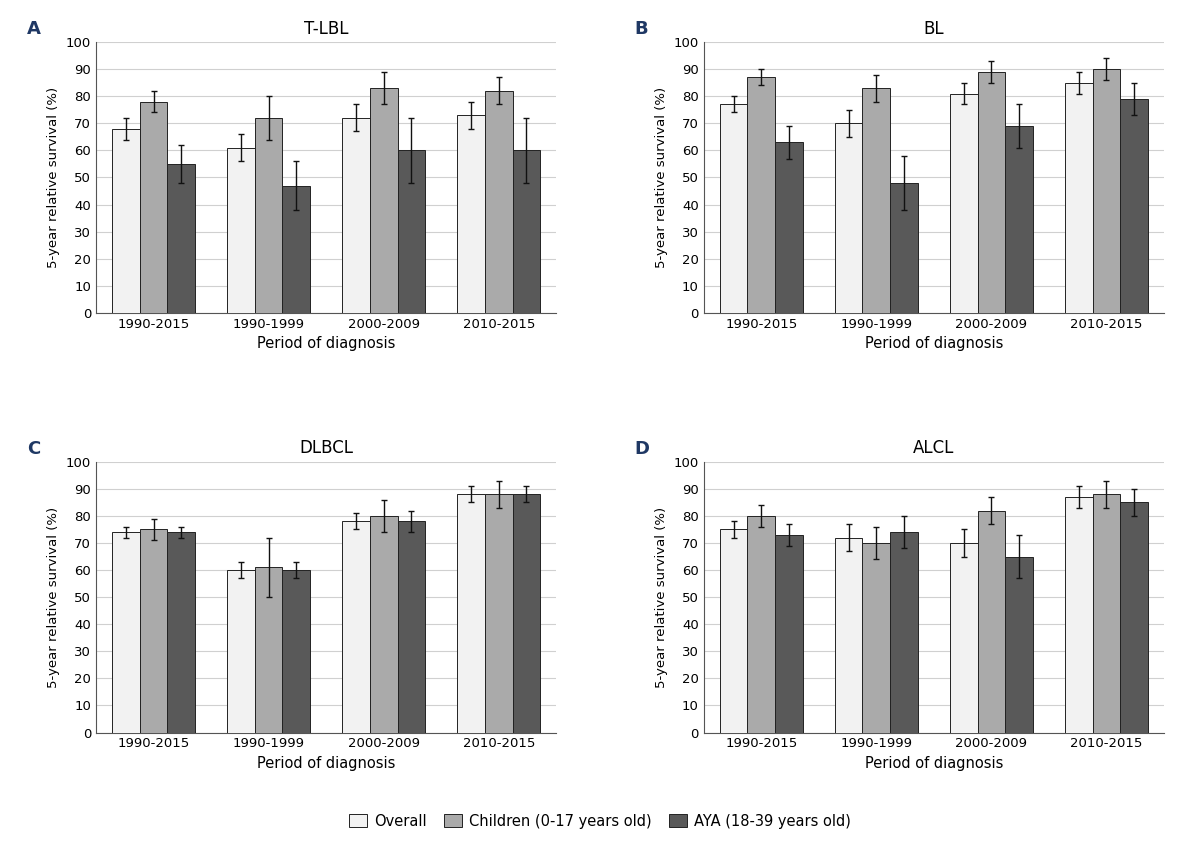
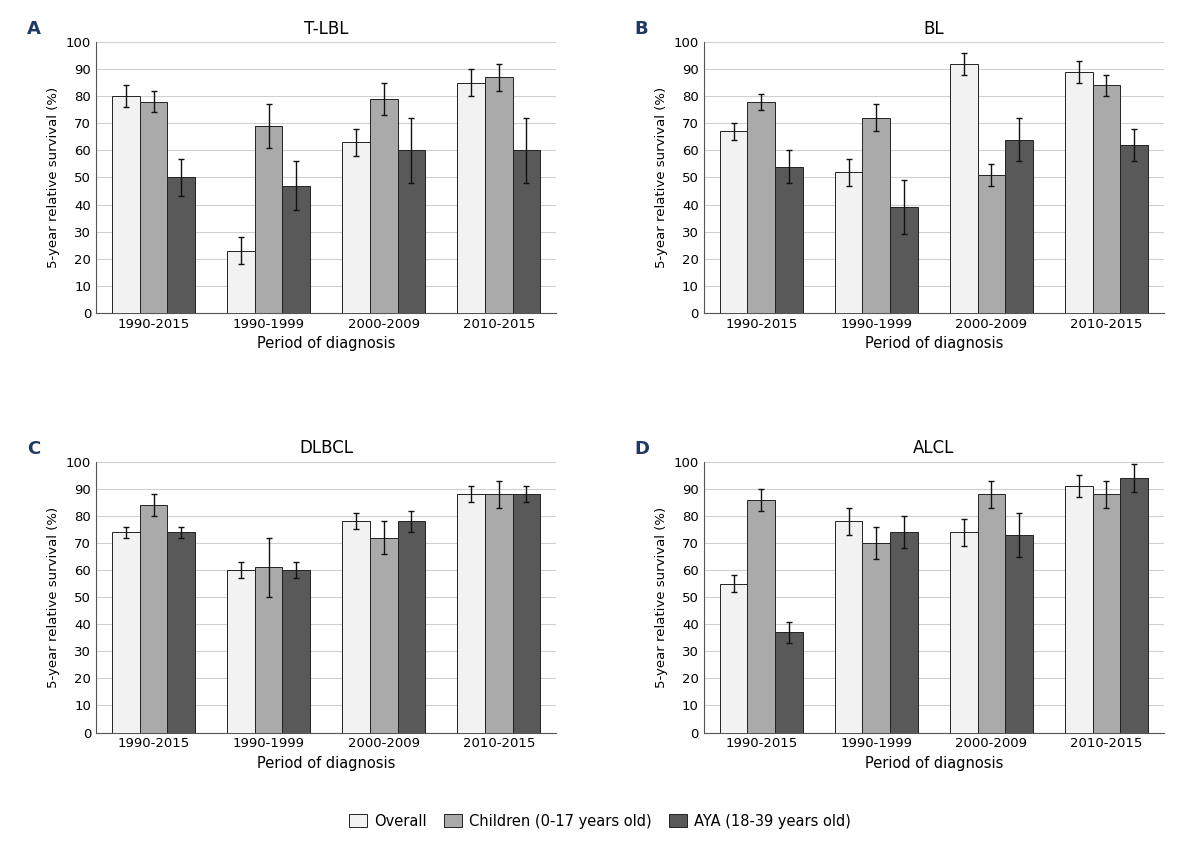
T-LBL/Overall/1990-2015: 68 -> 80
T-LBL/AYA (18-39 years old)/1990-2015: 55 -> 50
T-LBL/Overall/1990-1999: 61 -> 23
T-LBL/Children (0-17 years old)/1990-1999: 72 -> 69
T-LBL/Overall/2000-2009: 72 -> 63
T-LBL/Children (0-17 years old)/2000-2009: 83 -> 79
T-LBL/Overall/2010-2015: 73 -> 85
T-LBL/Children (0-17 years old)/2010-2015: 82 -> 87
BL/Overall/1990-2015: 77 -> 67
BL/Children (0-17 years old)/1990-2015: 87 -> 78
BL/AYA (18-39 years old)/1990-2015: 63 -> 54
BL/Overall/1990-1999: 70 -> 52
BL/Children (0-17 years old)/1990-1999: 83 -> 72
BL/AYA (18-39 years old)/1990-1999: 48 -> 39
BL/Overall/2000-2009: 81 -> 92
BL/Children (0-17 years old)/2000-2009: 89 -> 51
BL/AYA (18-39 years old)/2000-2009: 69 -> 64
BL/Overall/2010-2015: 85 -> 89
BL/Children (0-17 years old)/2010-2015: 90 -> 84
BL/AYA (18-39 years old)/2010-2015: 79 -> 62
DLBCL/Children (0-17 years old)/1990-2015: 75 -> 84
DLBCL/Children (0-17 years old)/2000-2009: 80 -> 72
ALCL/Overall/1990-2015: 75 -> 55
ALCL/Children (0-17 years old)/1990-2015: 80 -> 86
ALCL/AYA (18-39 years old)/1990-2015: 73 -> 37
ALCL/Overall/1990-1999: 72 -> 78
ALCL/Overall/2000-2009: 70 -> 74
ALCL/Children (0-17 years old)/2000-2009: 82 -> 88
ALCL/AYA (18-39 years old)/2000-2009: 65 -> 73
ALCL/Overall/2010-2015: 87 -> 91
ALCL/AYA (18-39 years old)/2010-2015: 85 -> 94
